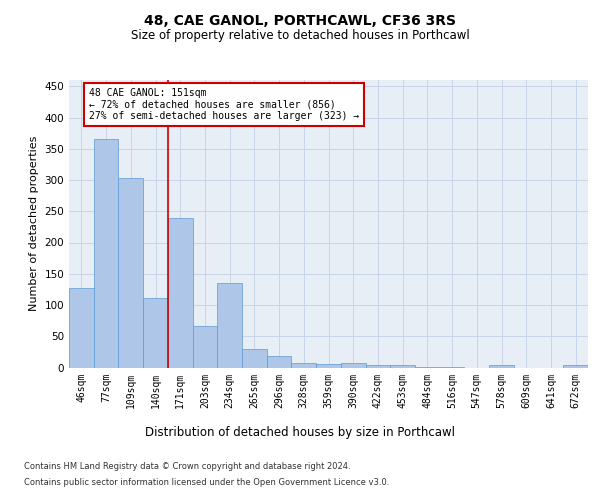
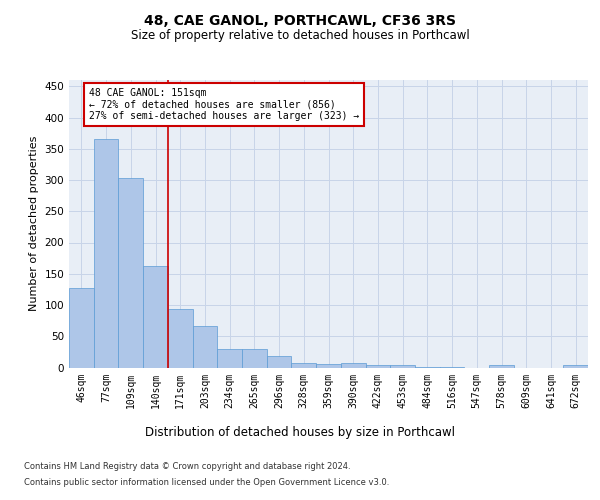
140sqm: 112 -> 163
171sqm: 240 -> 93
234sqm: 136 -> 30
